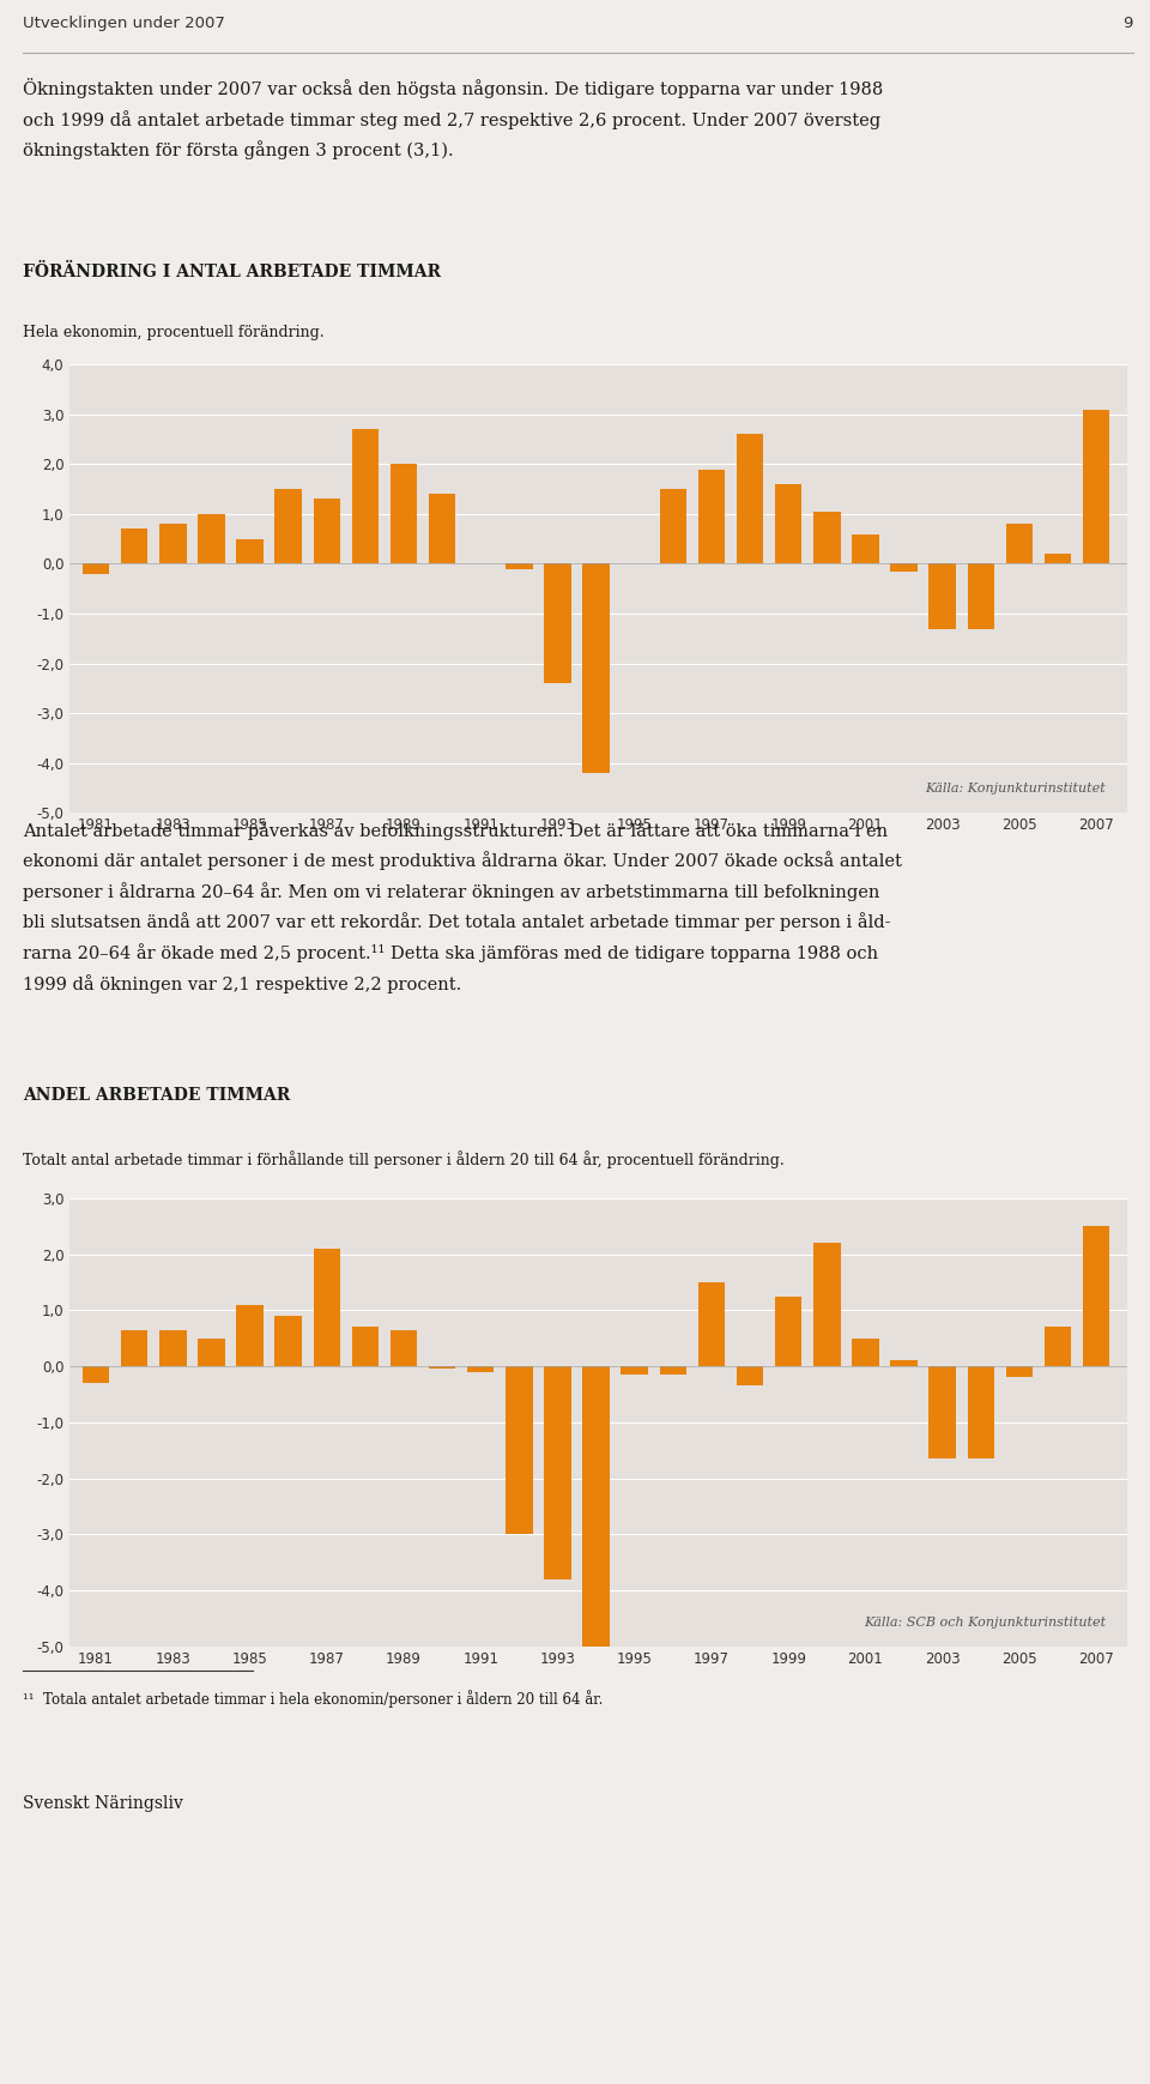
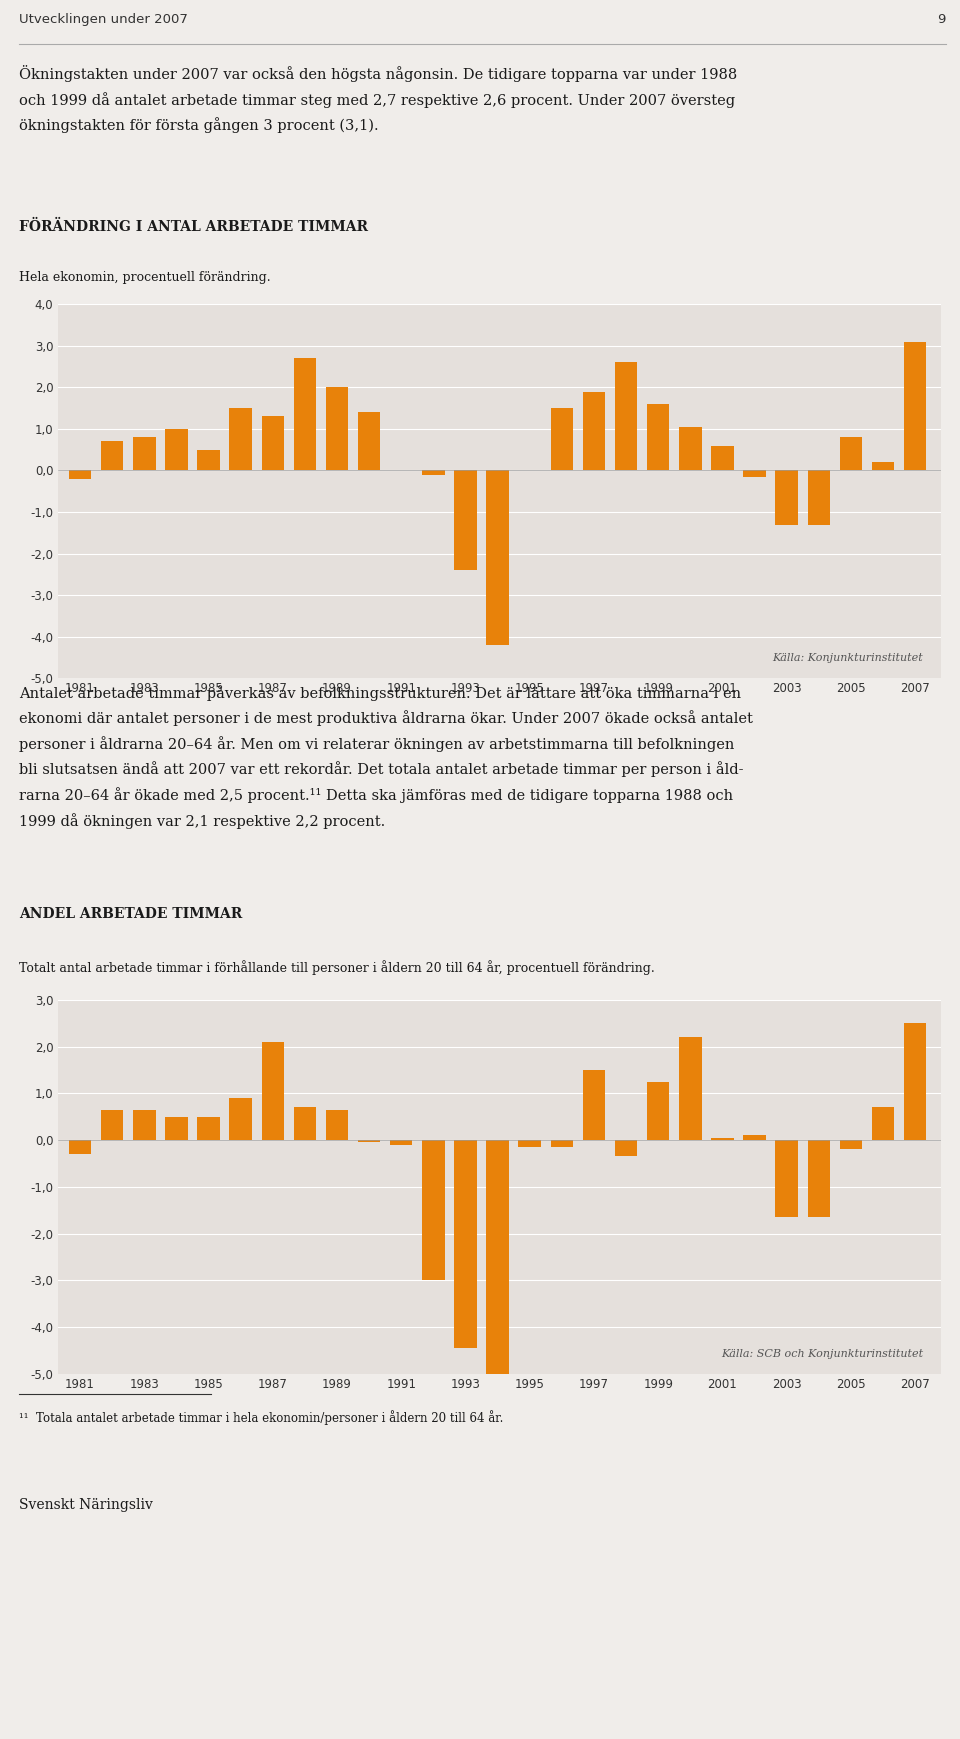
1985: 1,10 -> 0,50
1993: -3,80 -> -4,45
2001: 0,50 -> 0,05
